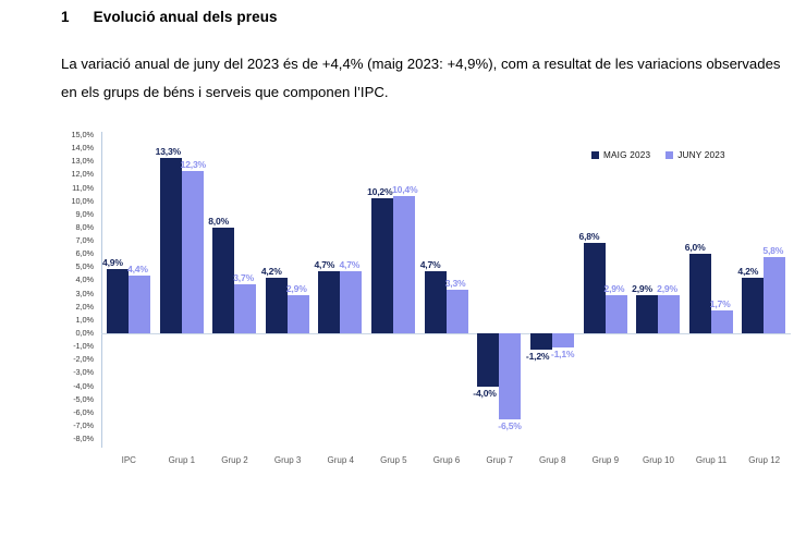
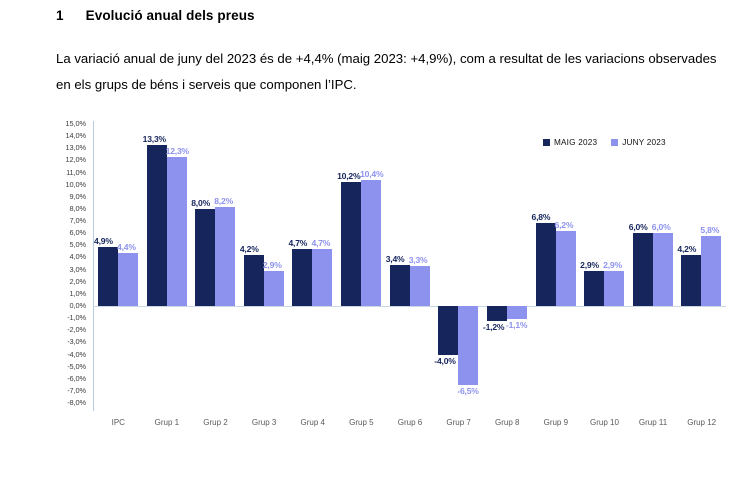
JUNY 2023/Grup 2: 3,7% -> 8,2%
MAIG 2023/Grup 6: 4,7% -> 3,4%
JUNY 2023/Grup 9: 2,9% -> 6,2%
JUNY 2023/Grup 11: 1,7% -> 6,0%
